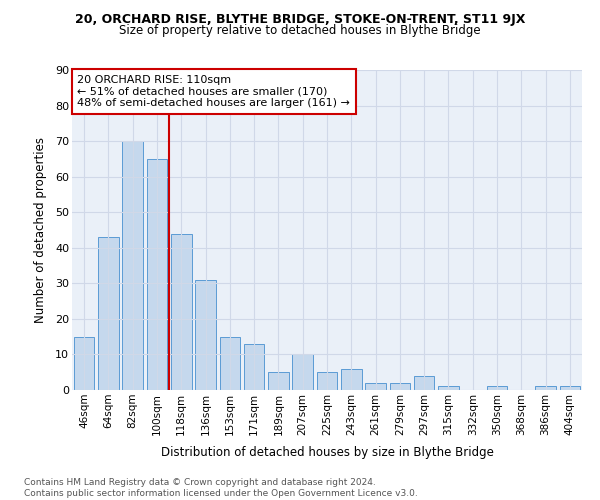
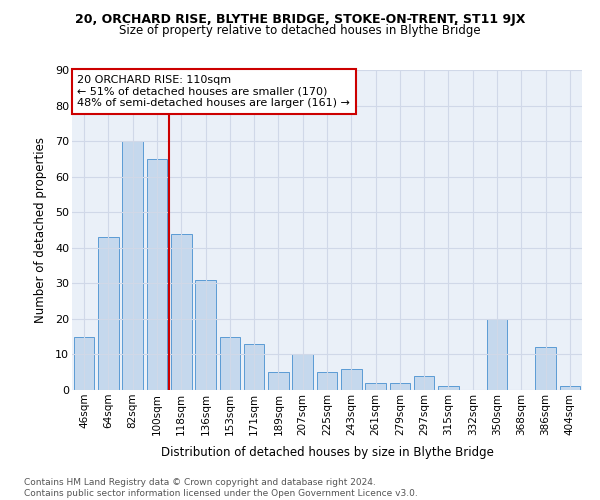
350sqm: 1 -> 20
386sqm: 1 -> 12
